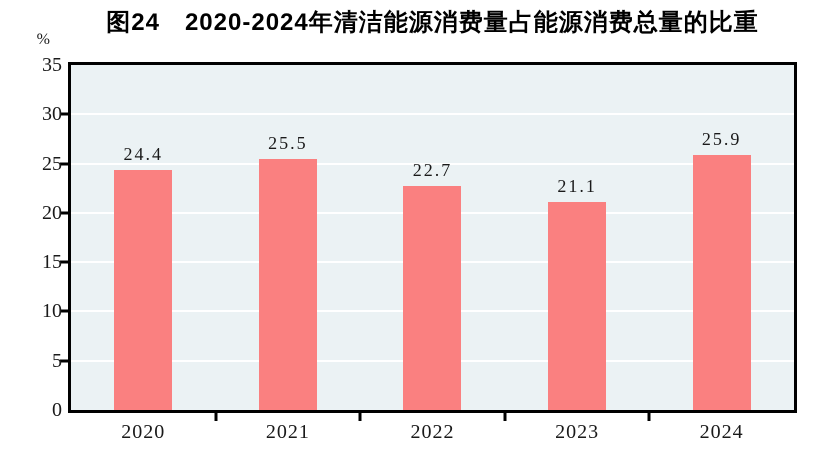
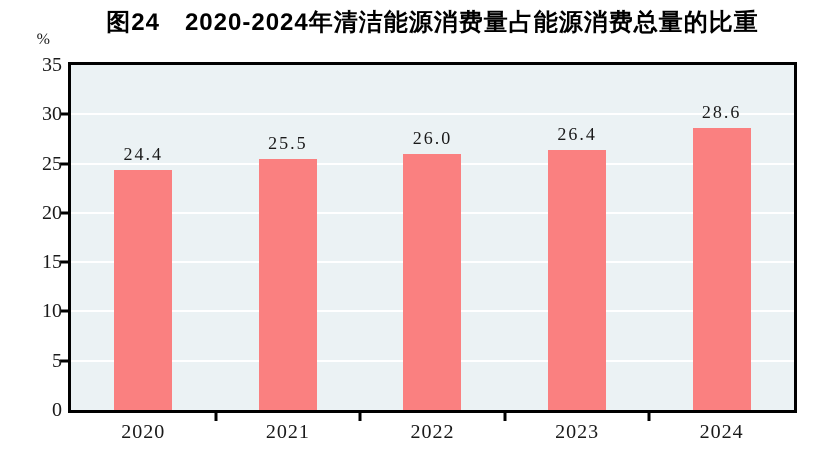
2022: 22.7 -> 26.0
2023: 21.1 -> 26.4
2024: 25.9 -> 28.6
